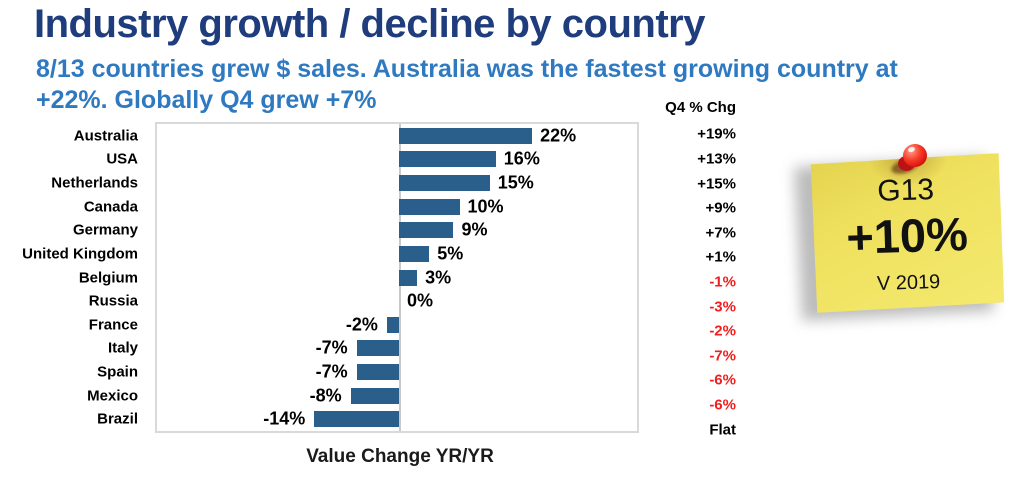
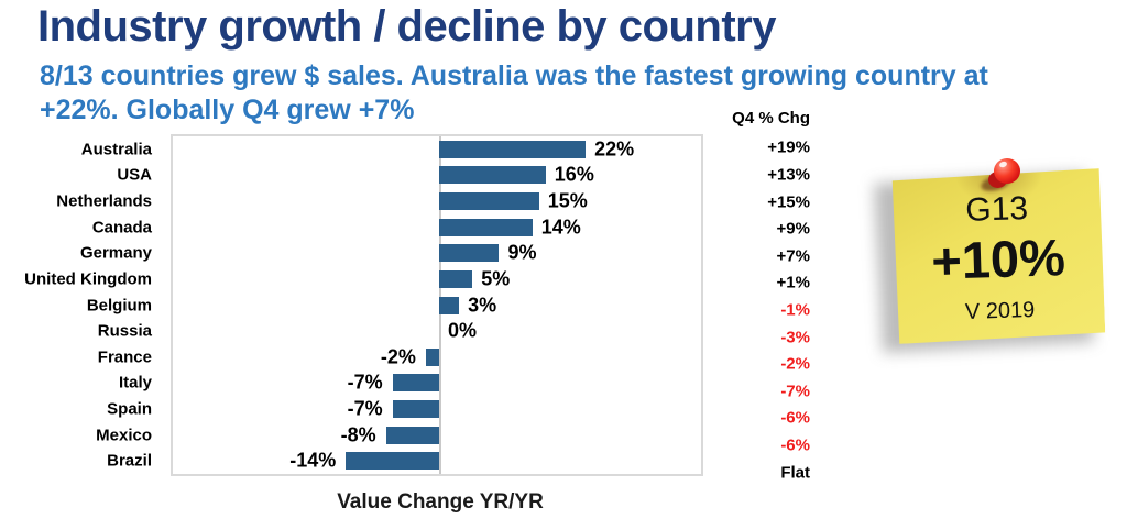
Canada: 10% -> 14%
